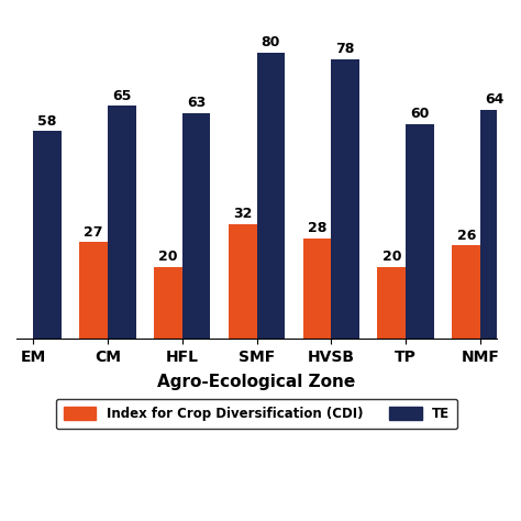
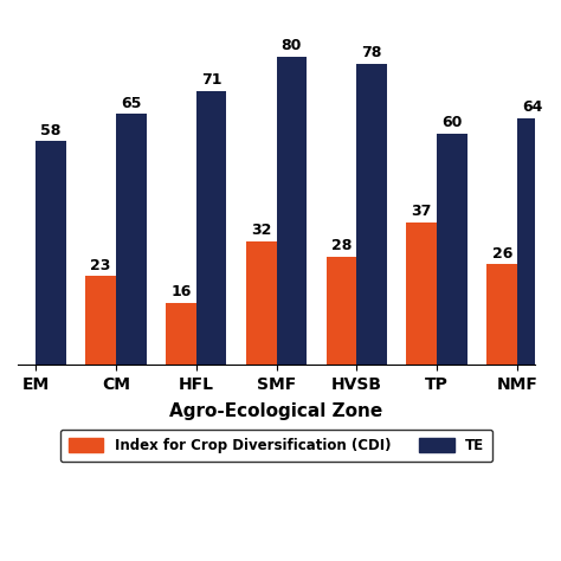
Index for Crop Diversification (CDI)/CM: 27 -> 23
Index for Crop Diversification (CDI)/HFL: 20 -> 16
TE/HFL: 63 -> 71
Index for Crop Diversification (CDI)/TP: 20 -> 37
